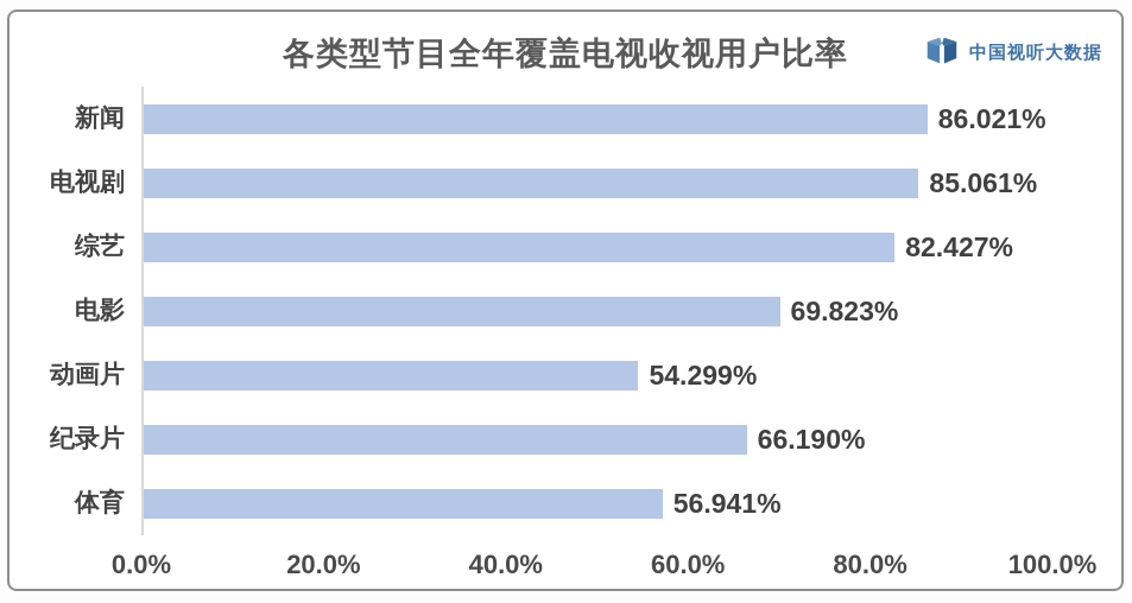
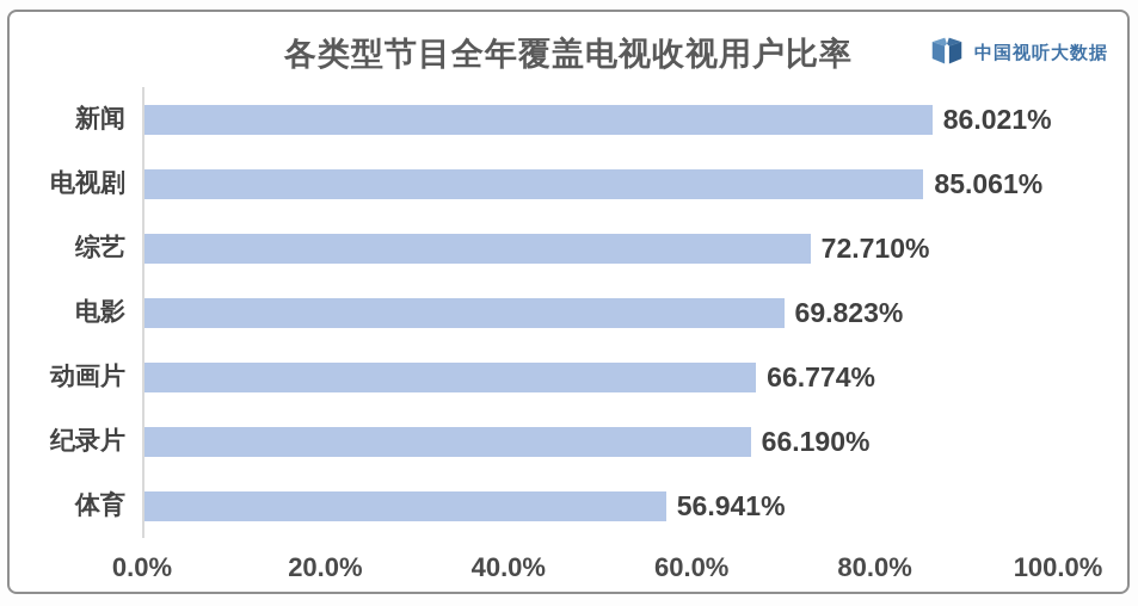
综艺: 82.427% -> 72.710%
动画片: 54.299% -> 66.774%
